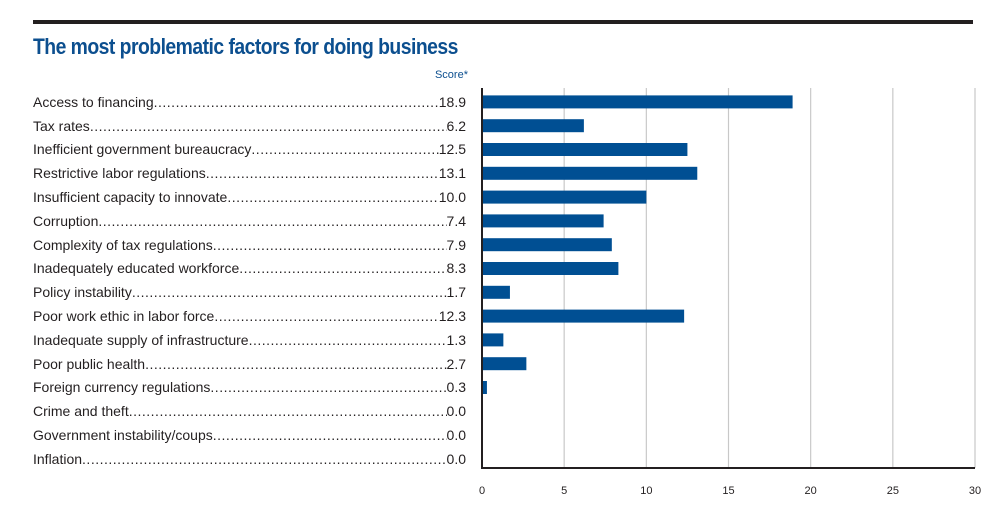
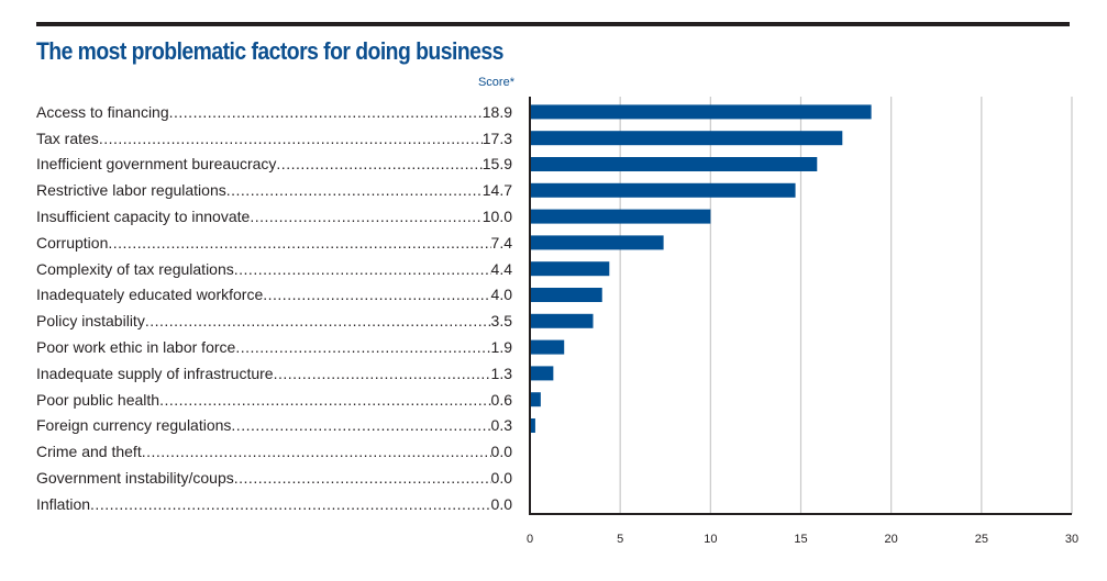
Tax rates: 6.2 -> 17.3
Inefficient government bureaucracy: 12.5 -> 15.9
Restrictive labor regulations: 13.1 -> 14.7
Complexity of tax regulations: 7.9 -> 4.4
Inadequately educated workforce: 8.3 -> 4.0
Policy instability: 1.7 -> 3.5
Poor work ethic in labor force: 12.3 -> 1.9
Poor public health: 2.7 -> 0.6
